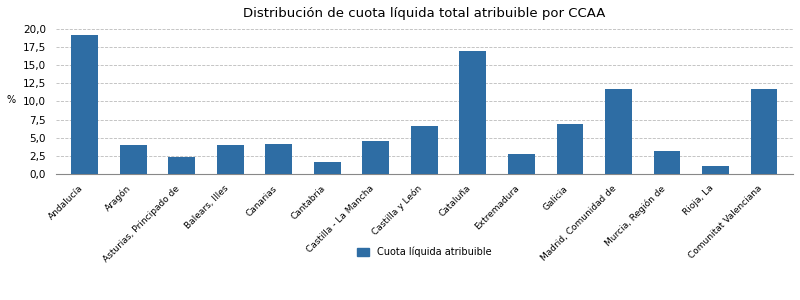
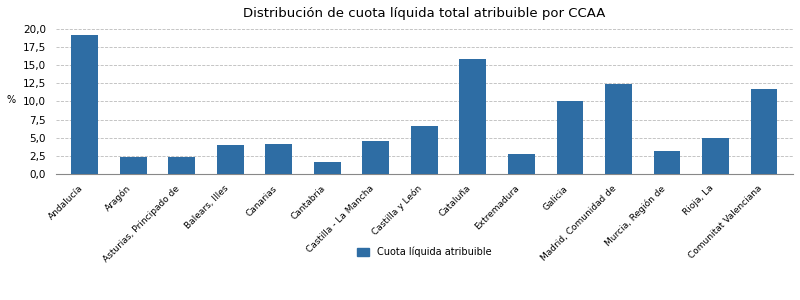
Aragón: 4,0 -> 2,4
Cataluña: 16,9 -> 15,8
Galicia: 6,9 -> 10,0
Madrid, Comunidad de: 11,7 -> 12,4
Rioja, La: 1,1 -> 5,0
